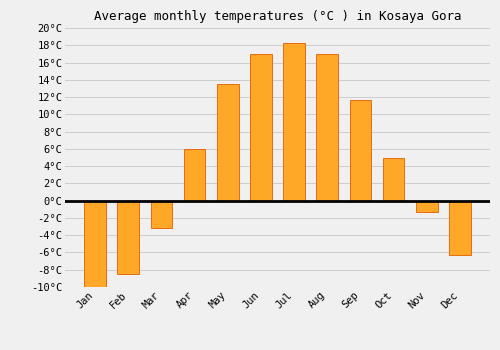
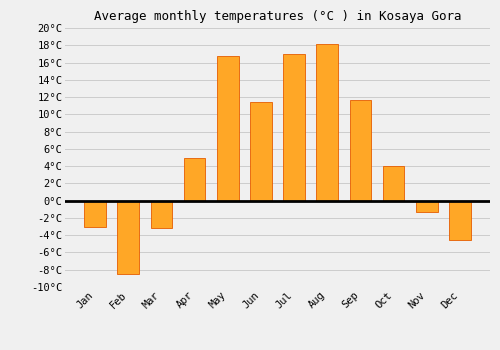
Jan: -10.0°C -> -3.0°C
Apr: 6.0°C -> 5.0°C
May: 13.5°C -> 16.8°C
Jun: 17.0°C -> 11.4°C
Jul: 18.3°C -> 17.0°C
Aug: 17.0°C -> 18.2°C
Oct: 5.0°C -> 4.0°C
Dec: -6.3°C -> -4.6°C
